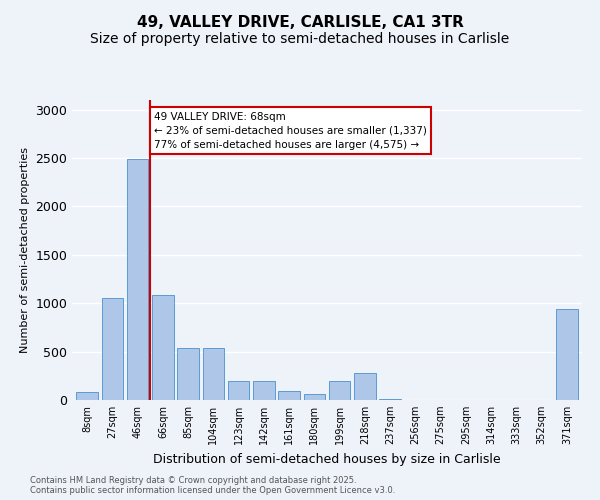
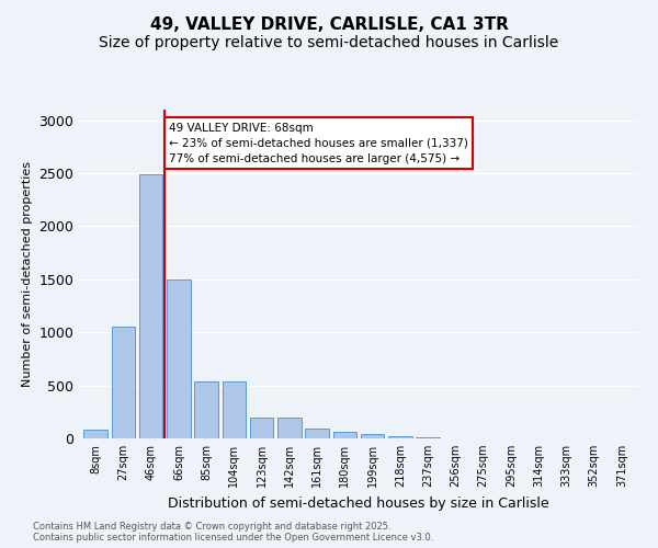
66sqm: 1080 -> 1500
199sqm: 200 -> 40
218sqm: 280 -> 20
371sqm: 940 -> 0
